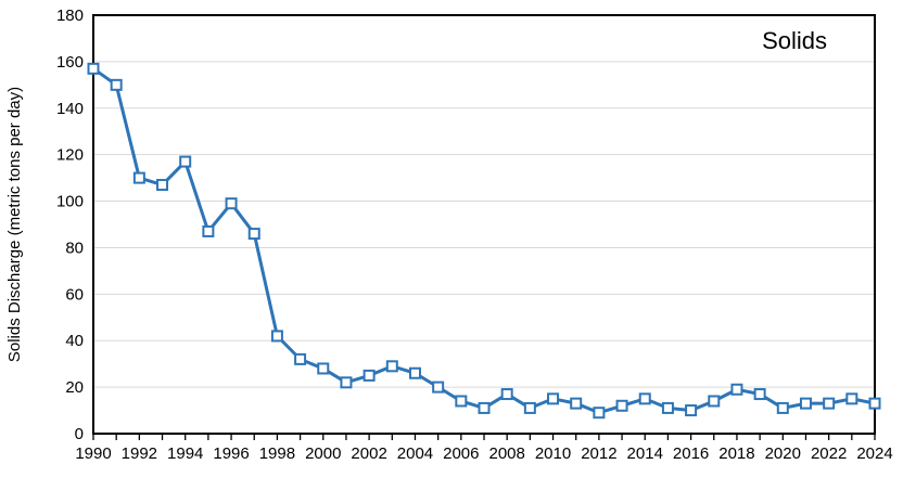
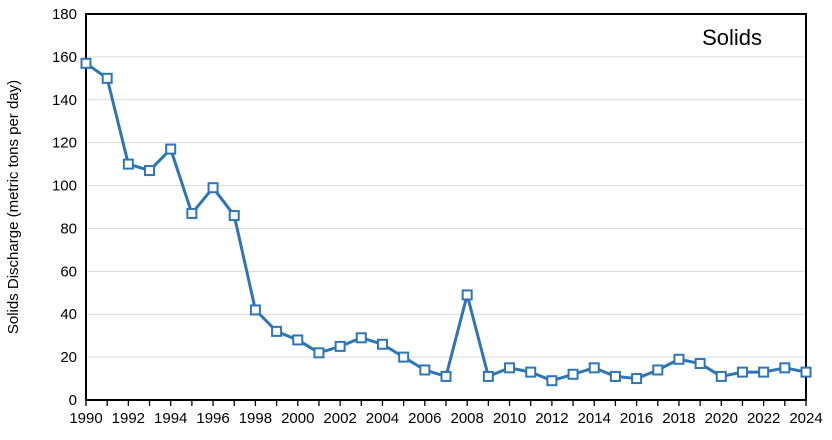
2008: 17 -> 49
